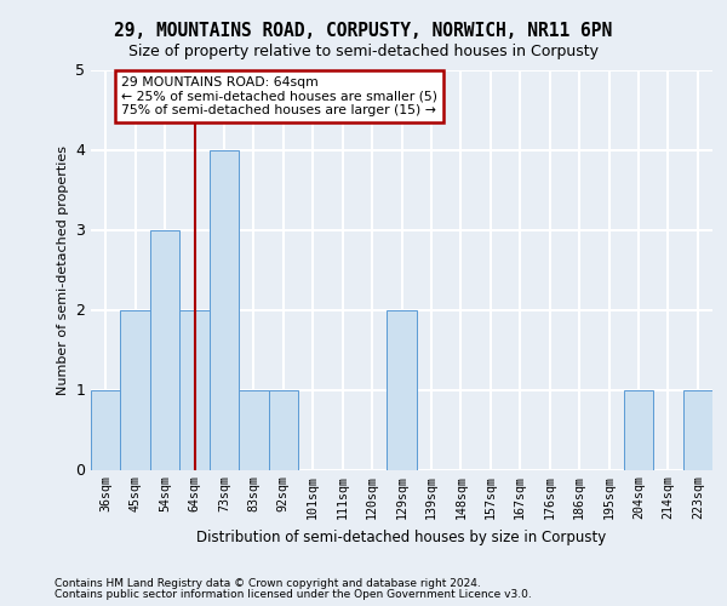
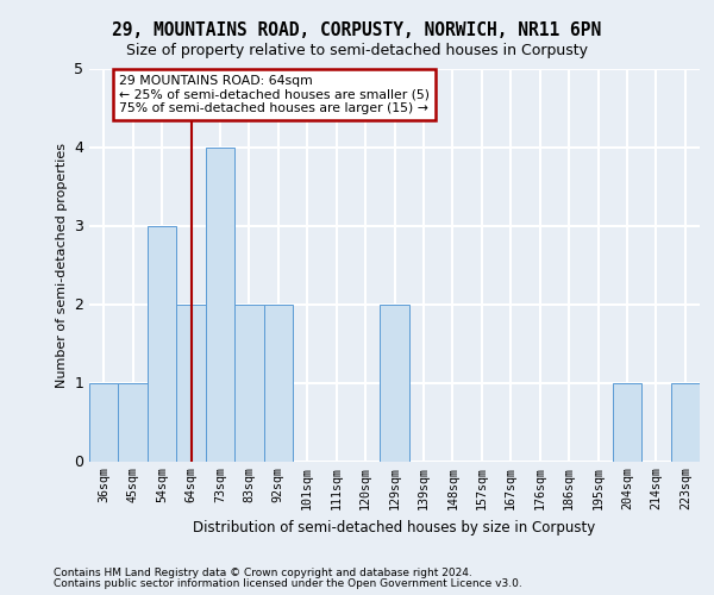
45sqm: 2 -> 1
83sqm: 1 -> 2
92sqm: 1 -> 2
